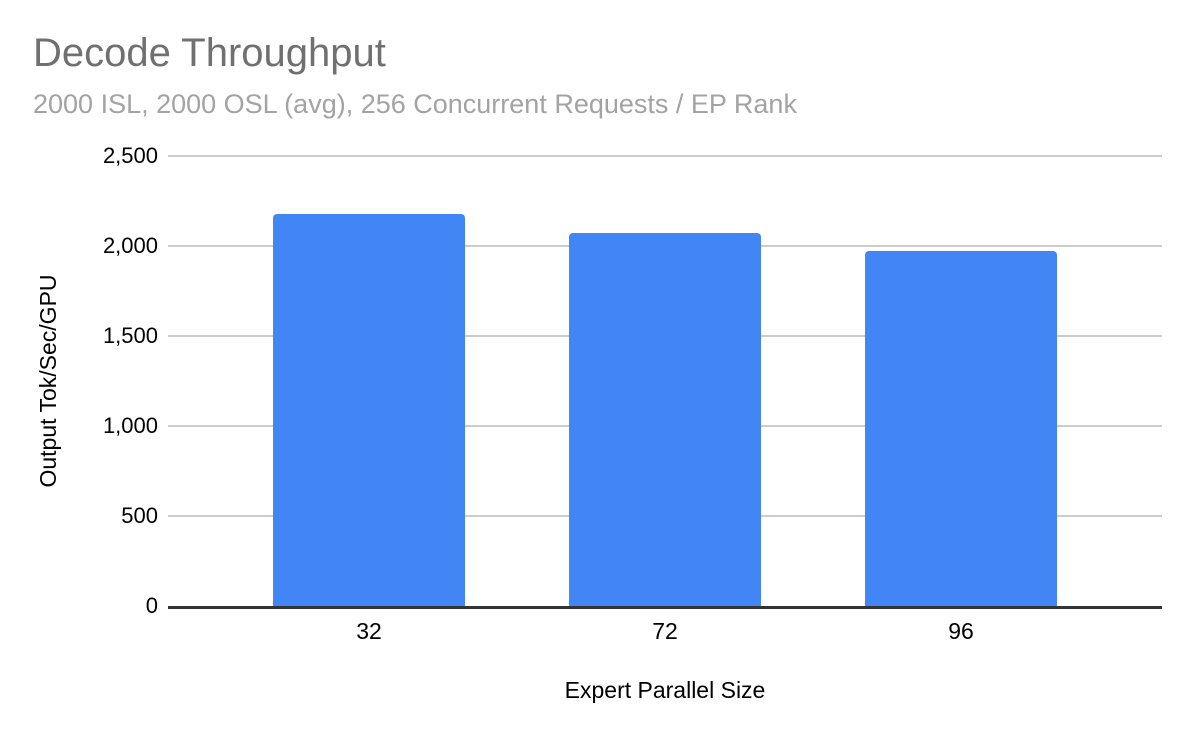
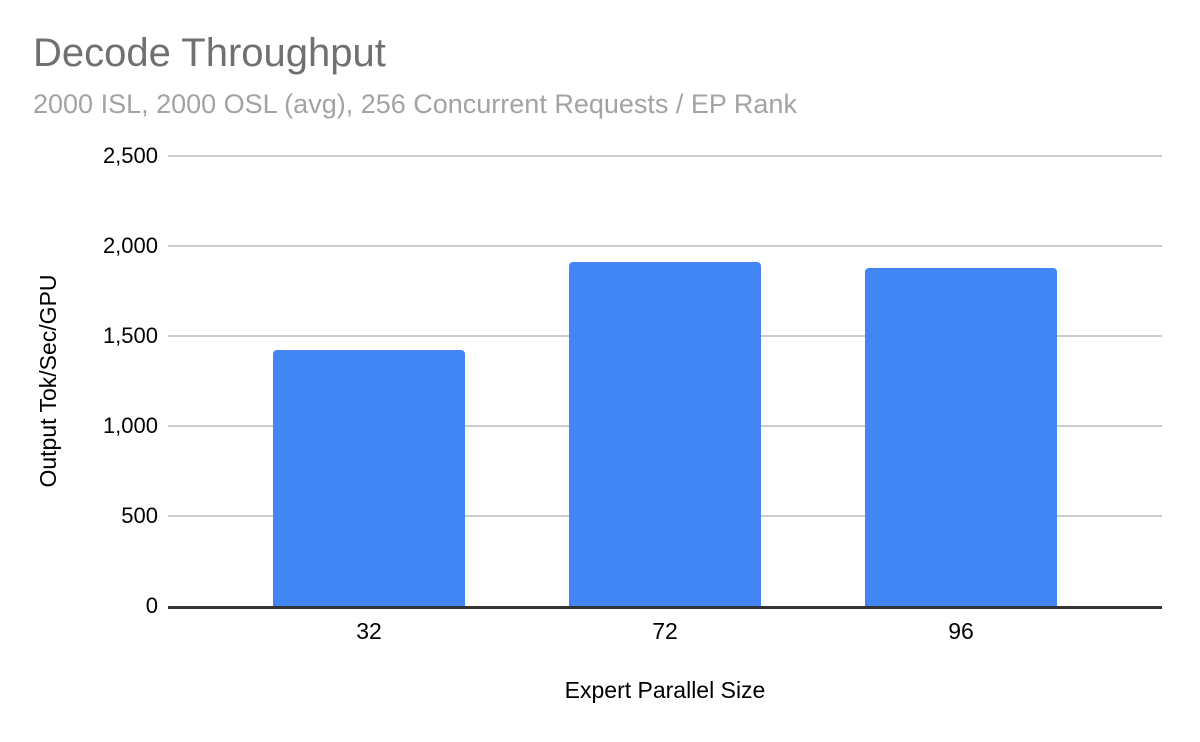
32: 2180 -> 1420
72: 2070 -> 1910
96: 1970 -> 1880
